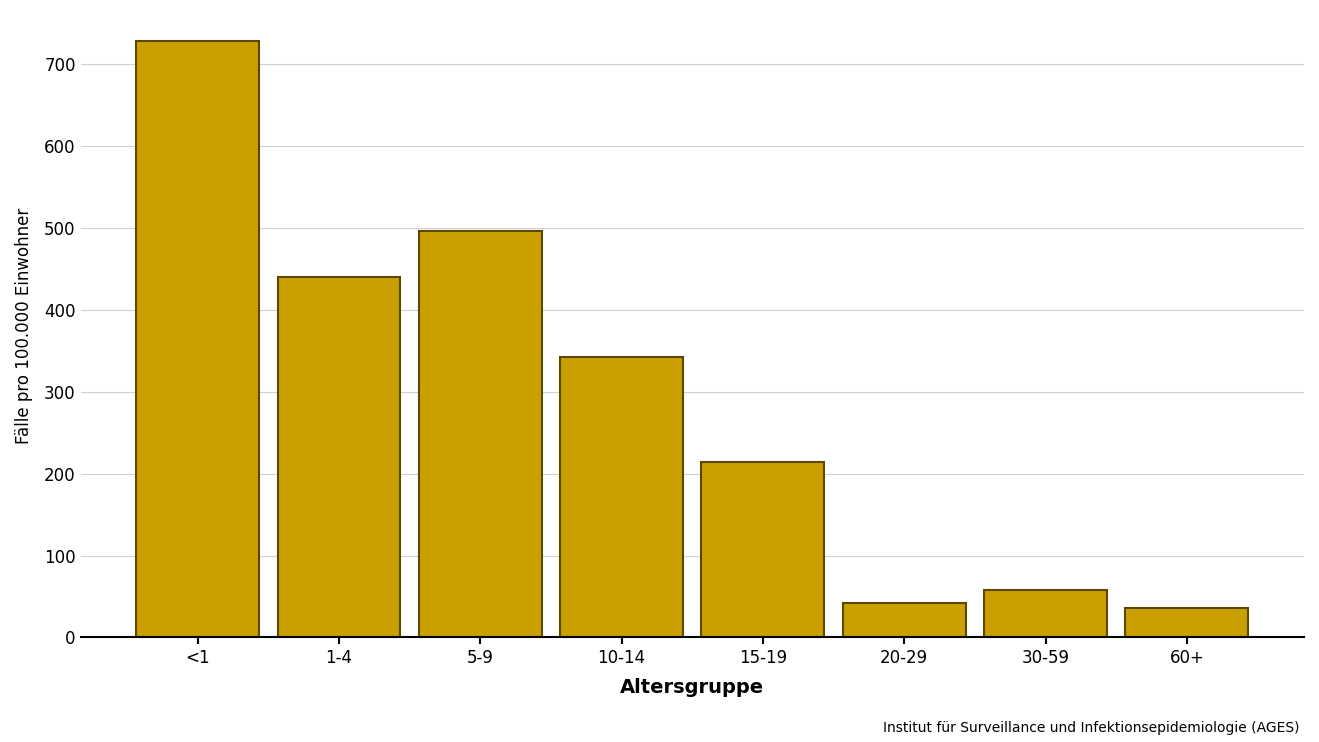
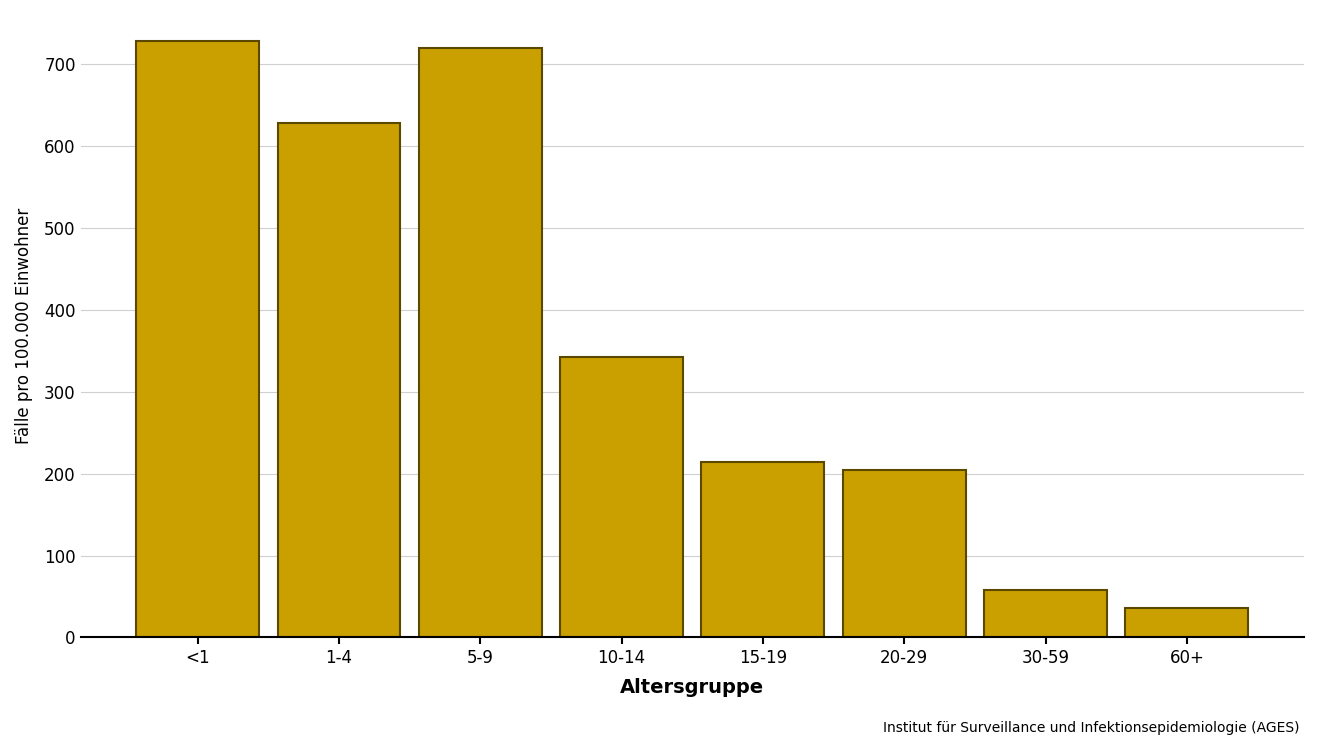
1-4: 440 -> 628
5-9: 496 -> 720
20-29: 42 -> 204
